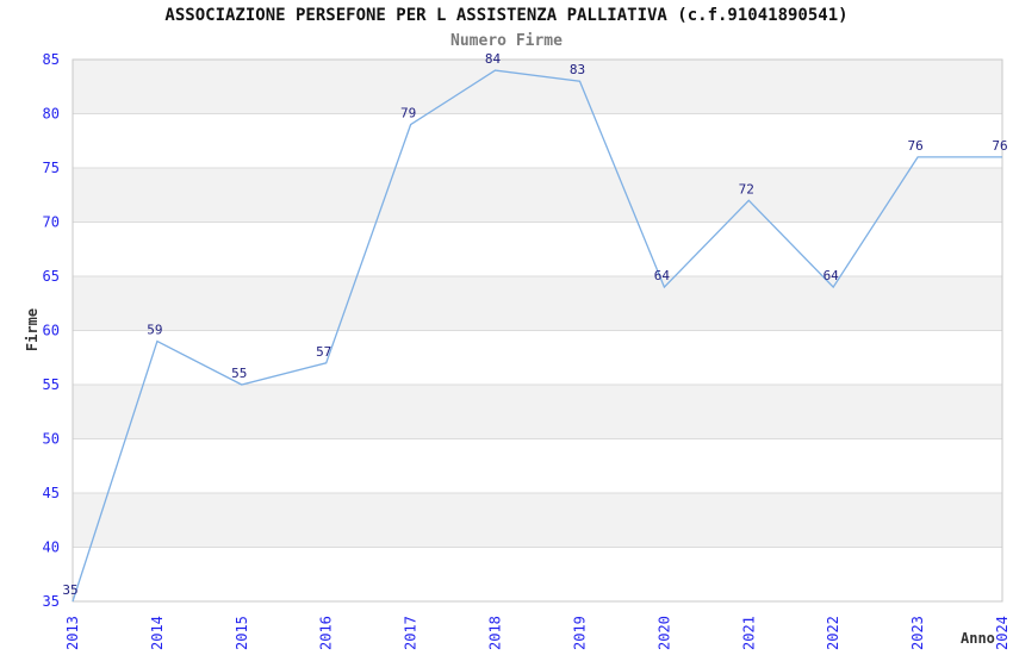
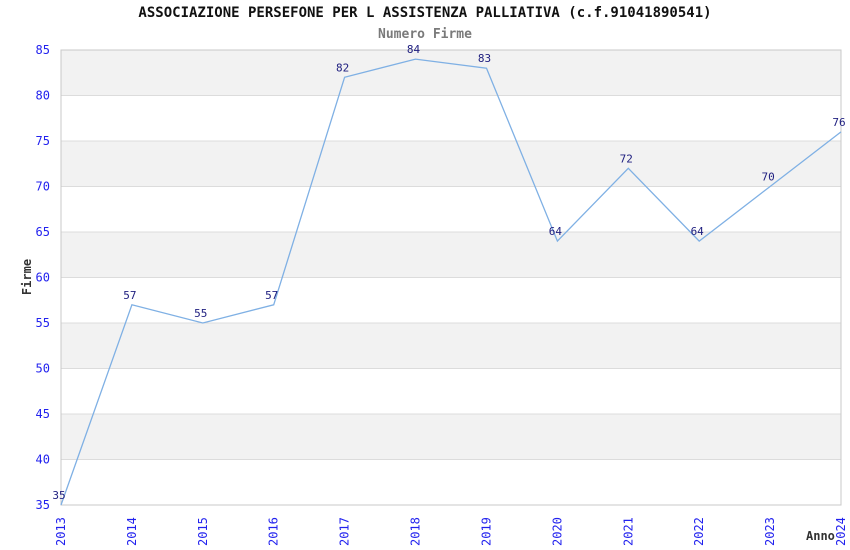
2014: 59 -> 57
2017: 79 -> 82
2023: 76 -> 70
